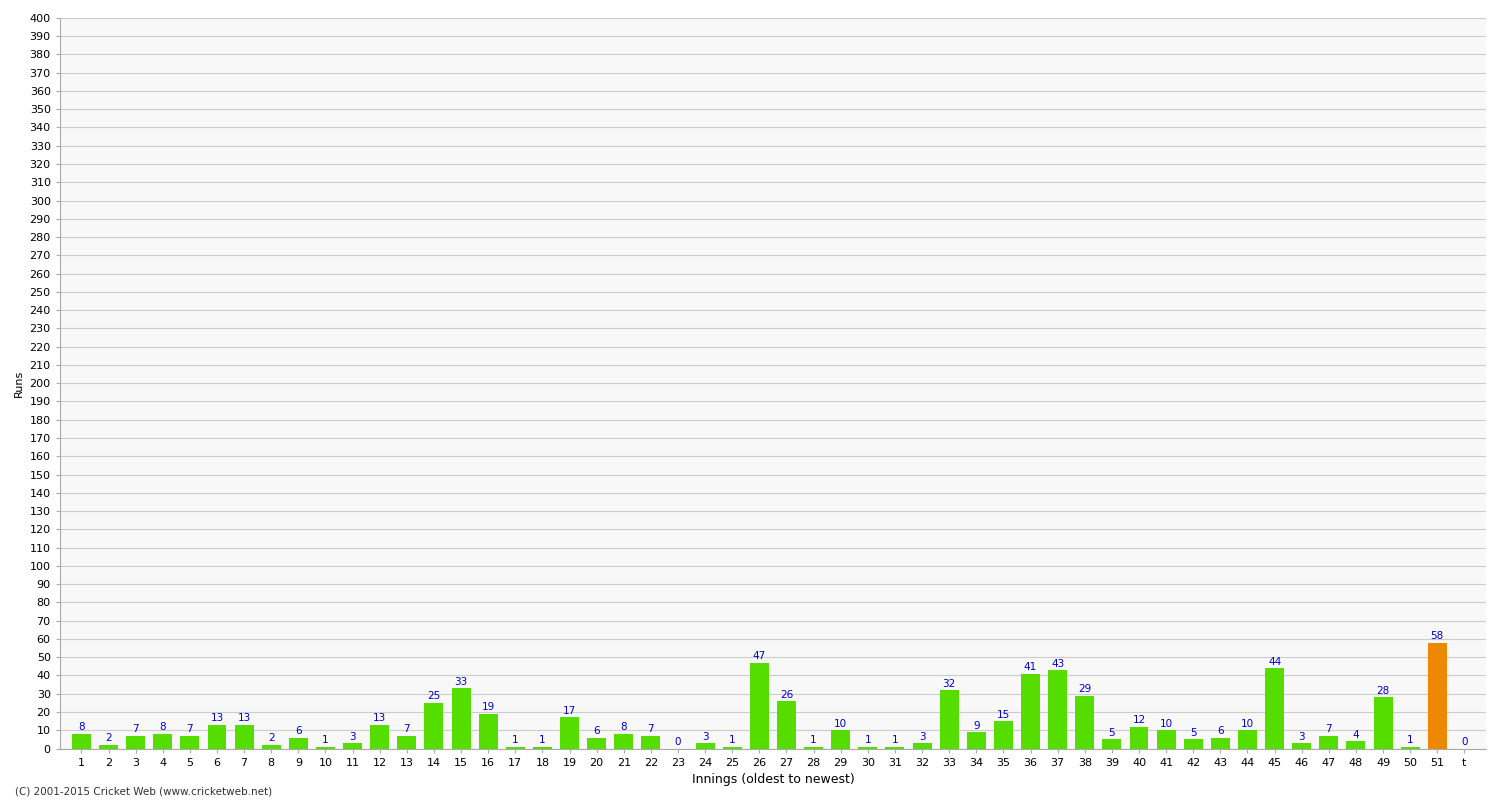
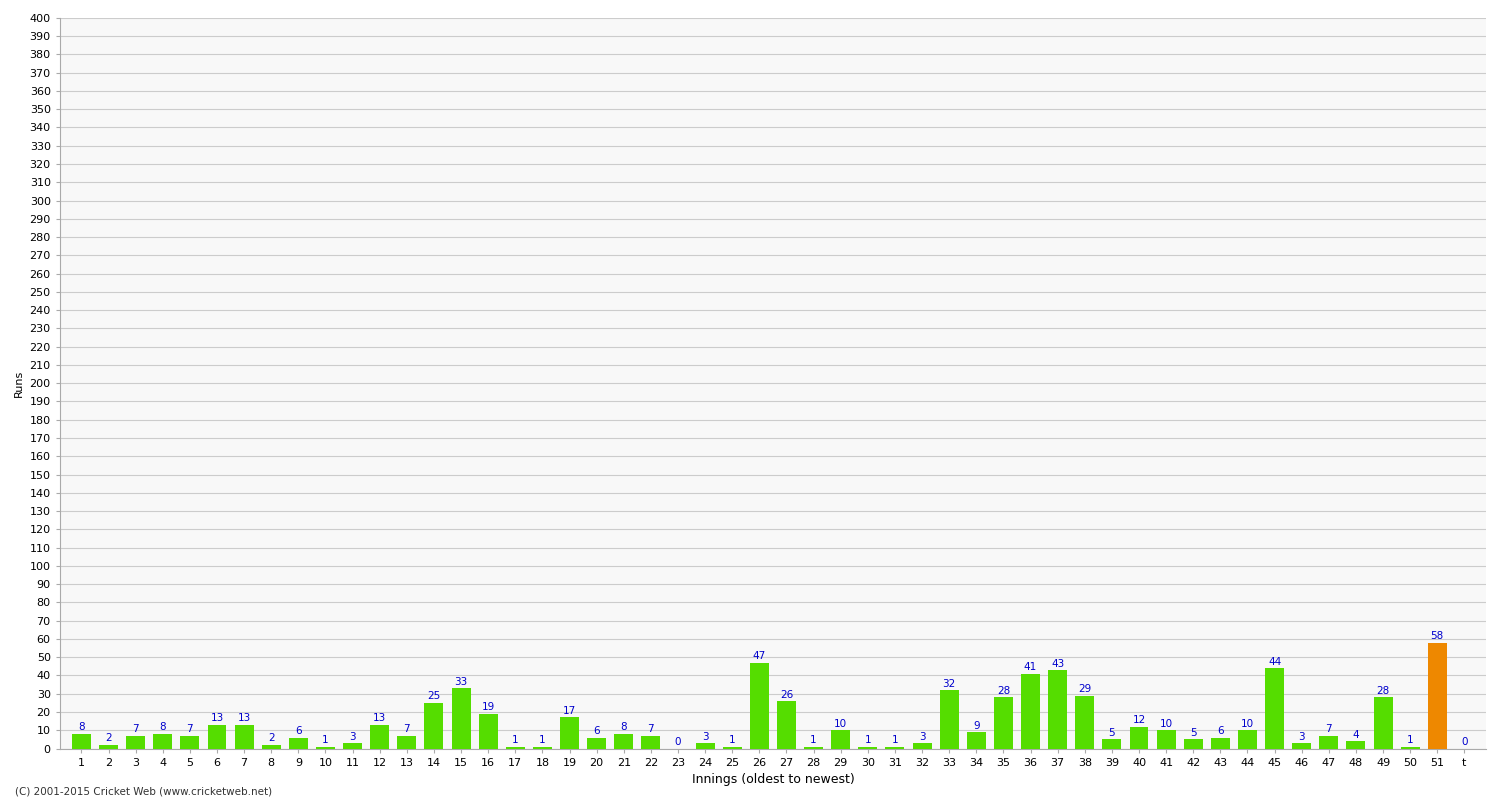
35: 15 -> 28
